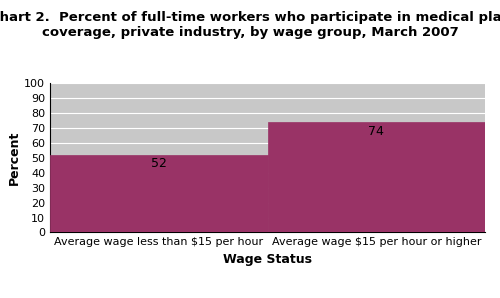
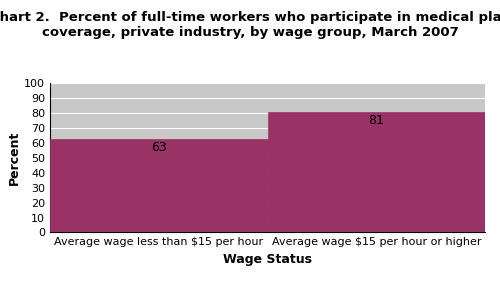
Average wage less than $15 per hour: 52 -> 63
Average wage $15 per hour or higher: 74 -> 81
